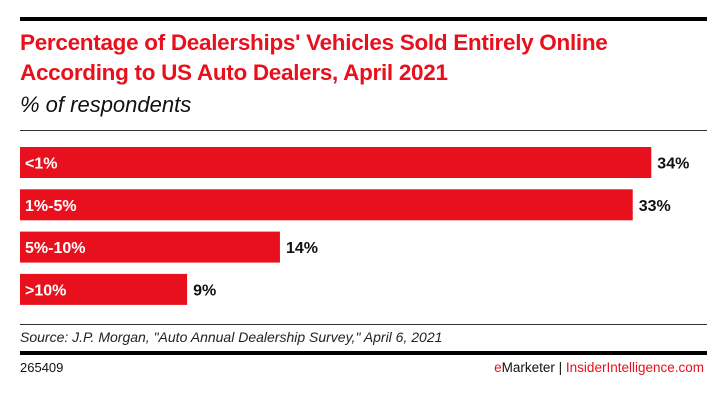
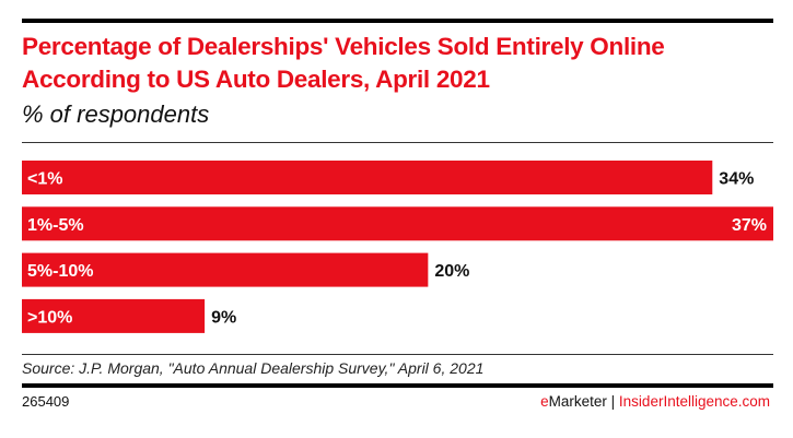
1%-5%: 33% -> 37%
5%-10%: 14% -> 20%
